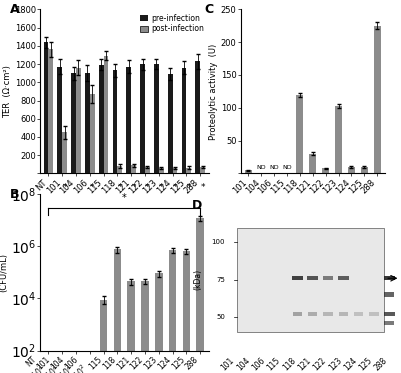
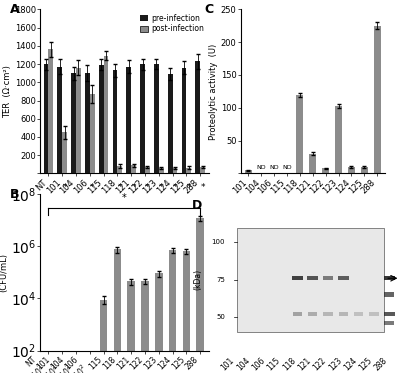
pre-infection/NT: 1440 -> 1200
